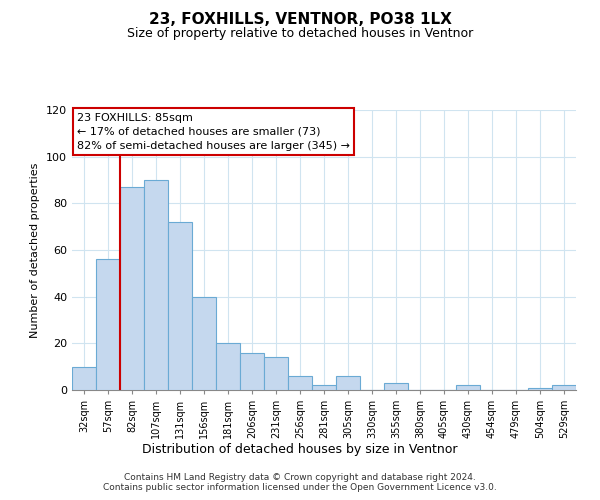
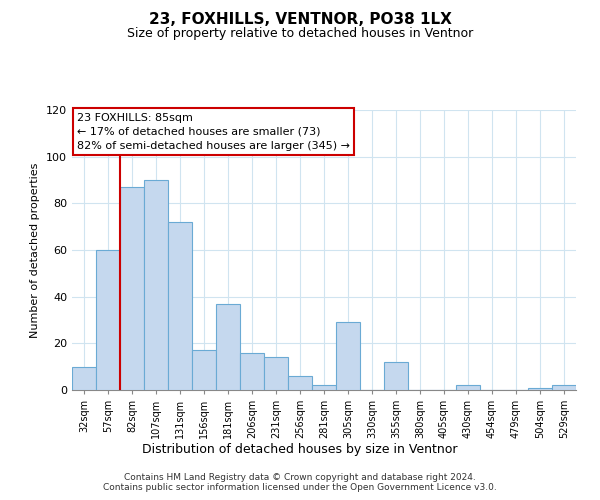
57sqm: 56 -> 60
156sqm: 40 -> 17
181sqm: 20 -> 37
305sqm: 6 -> 29
355sqm: 3 -> 12
